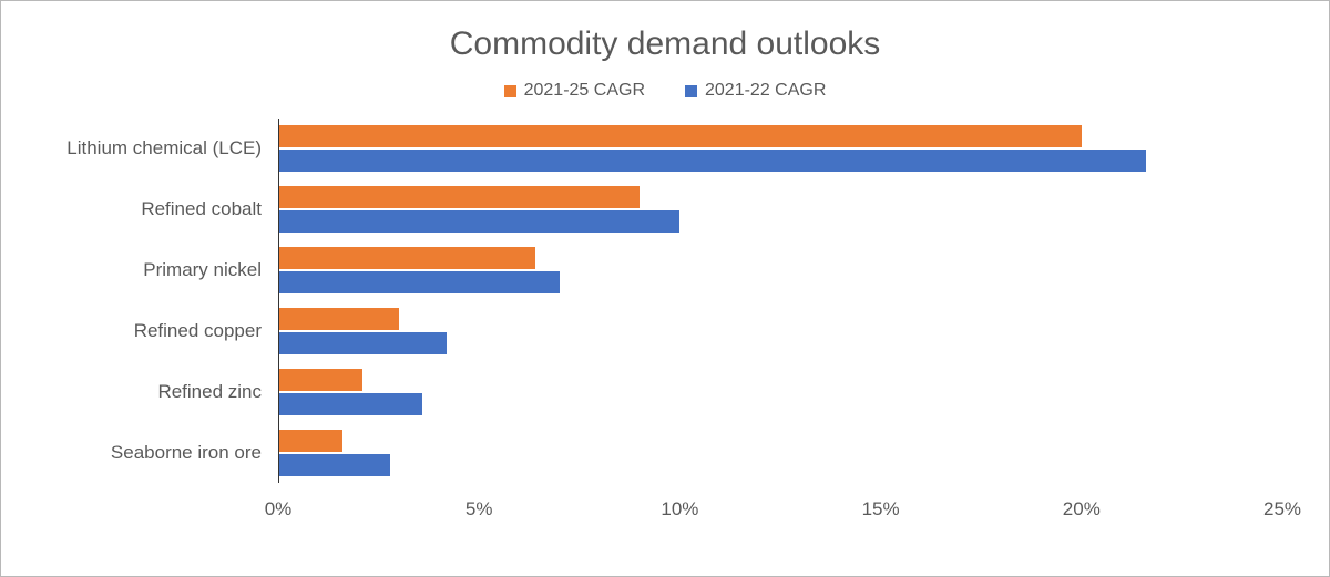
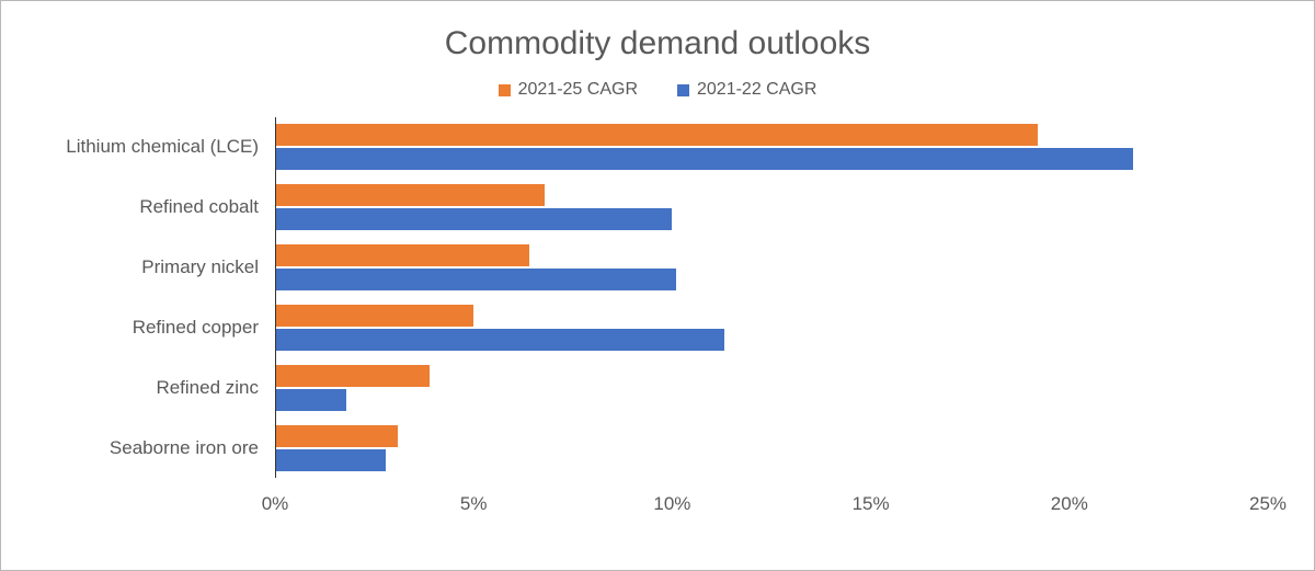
2021-25 CAGR/Lithium chemical (LCE): 20.0% -> 19.2%
2021-25 CAGR/Refined cobalt: 9.0% -> 6.8%
2021-22 CAGR/Primary nickel: 7.0% -> 10.1%
2021-25 CAGR/Refined copper: 3.0% -> 5.0%
2021-22 CAGR/Refined copper: 4.2% -> 11.3%
2021-25 CAGR/Refined zinc: 2.1% -> 3.9%
2021-22 CAGR/Refined zinc: 3.6% -> 1.8%
2021-25 CAGR/Seaborne iron ore: 1.6% -> 3.1%
